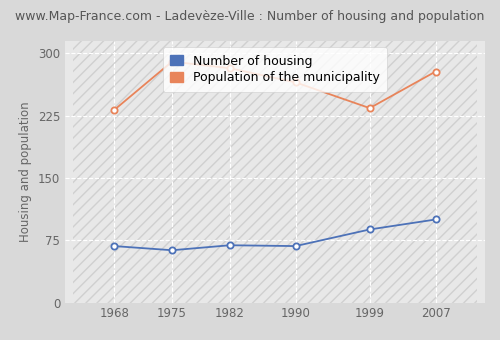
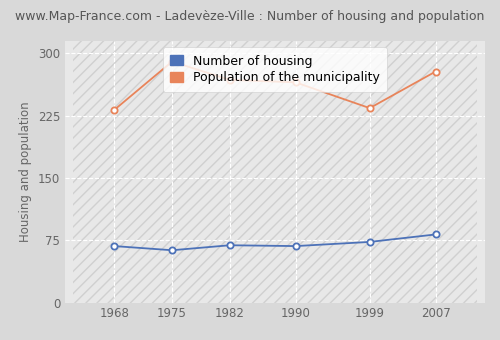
Population of the municipality/1982: 282 -> 268
Number of housing/1999: 88 -> 73
Number of housing/2007: 100 -> 82
